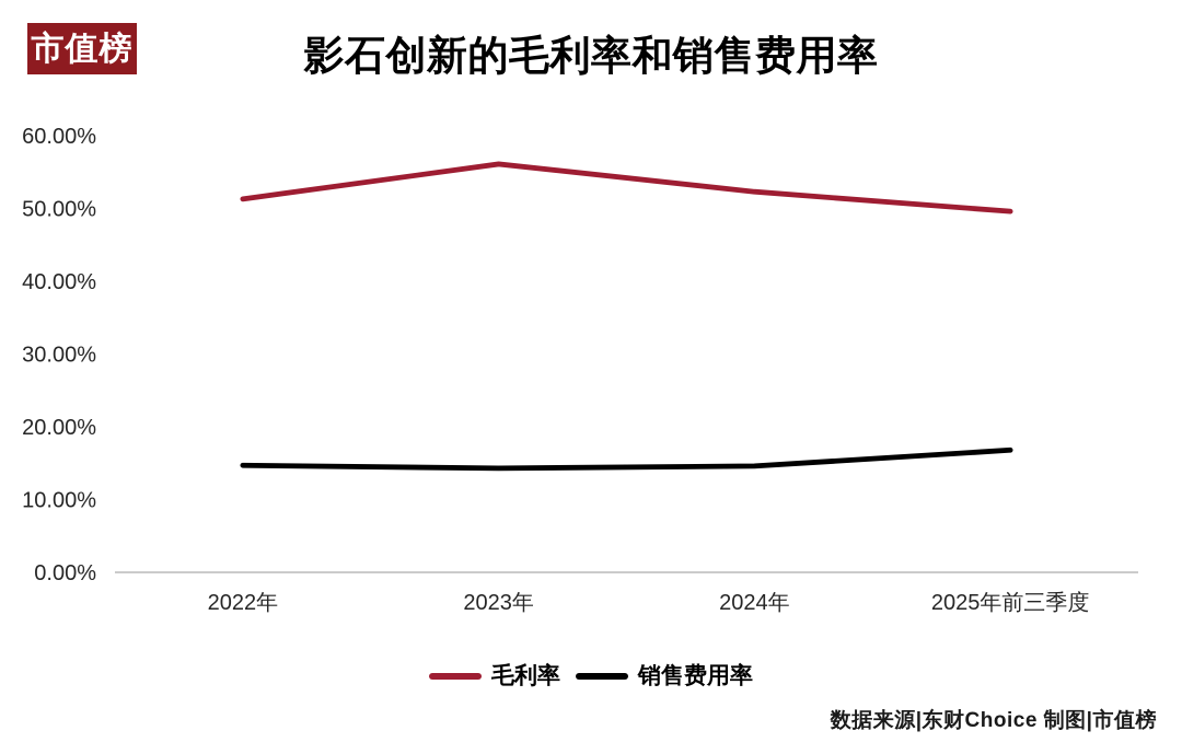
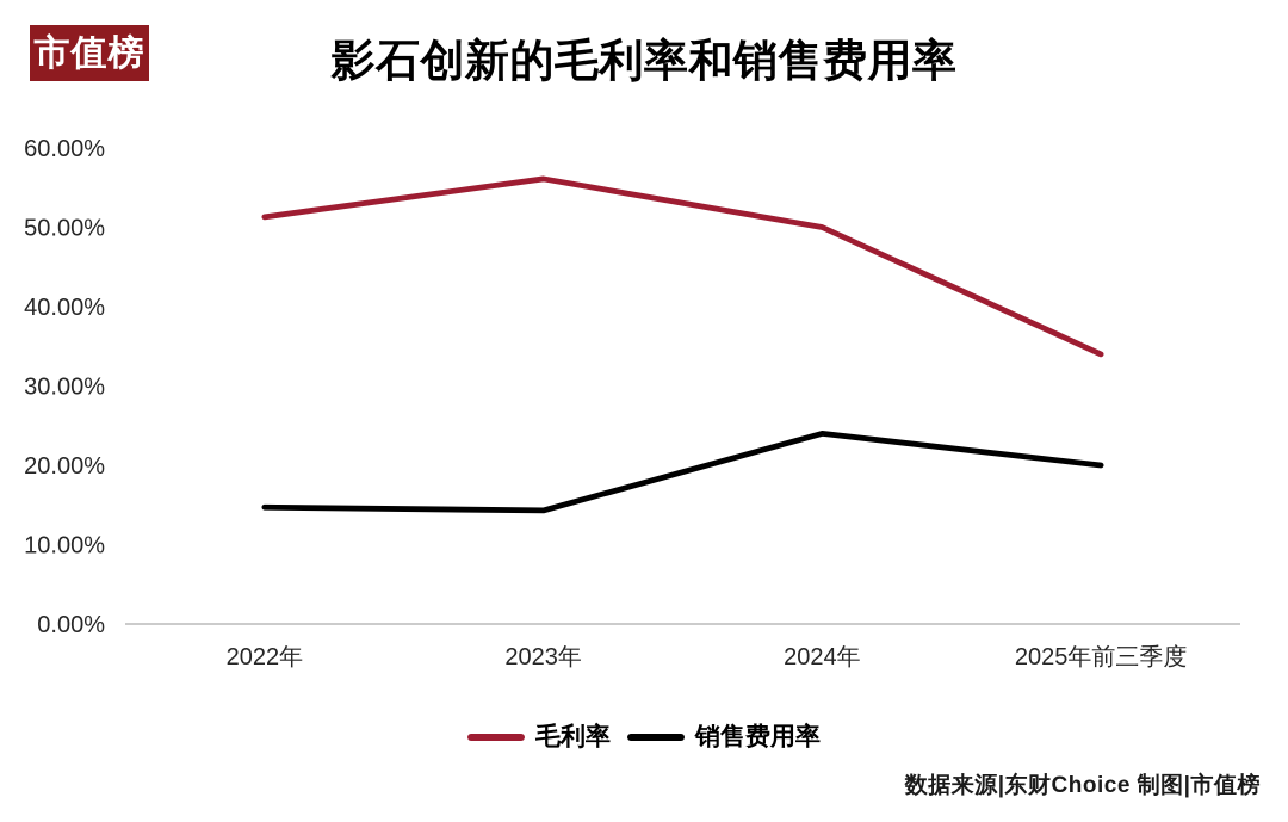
毛利率/2024年: 52% -> 50%
销售费用率/2024年: 15% -> 24%
毛利率/2025年前三季度: 50% -> 34%
销售费用率/2025年前三季度: 17% -> 20%
